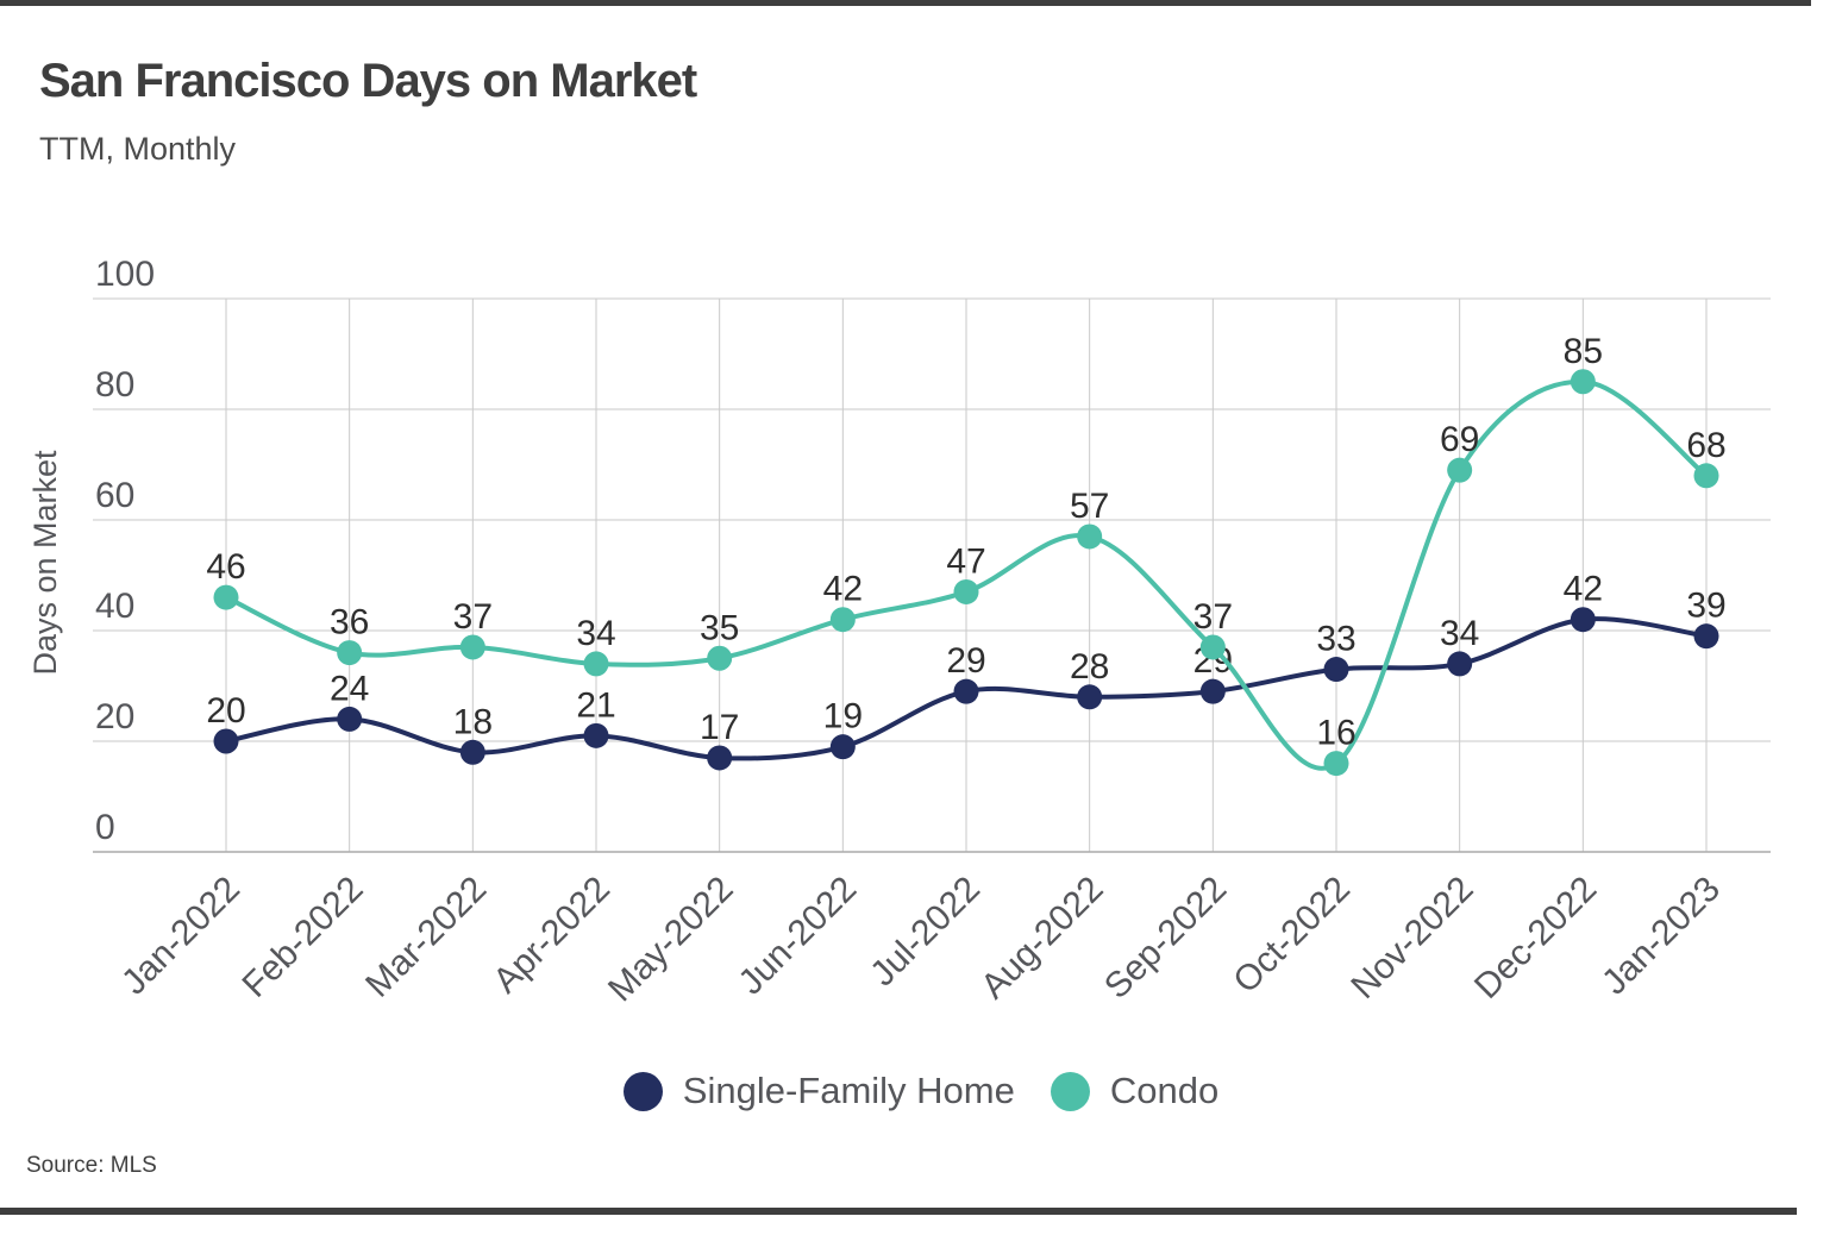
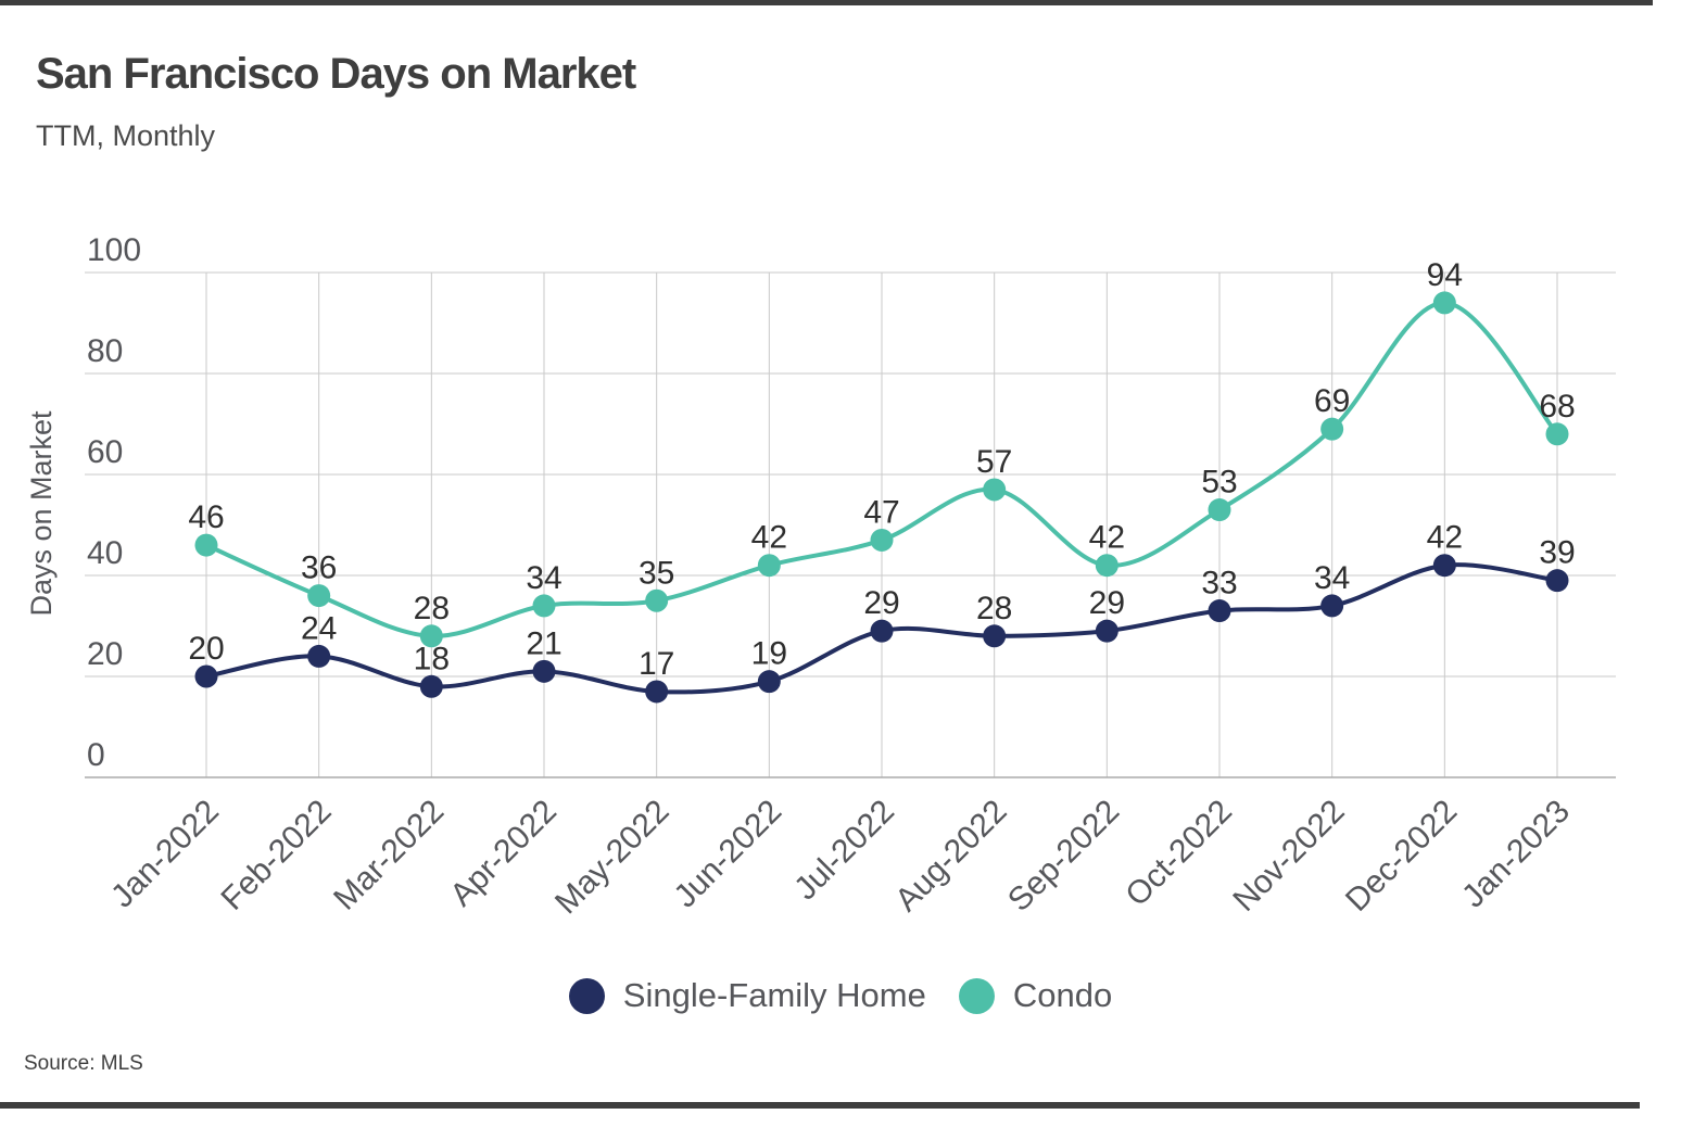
Condo/Mar-2022: 37 -> 28
Condo/Sep-2022: 37 -> 42
Condo/Oct-2022: 16 -> 53
Condo/Dec-2022: 85 -> 94
